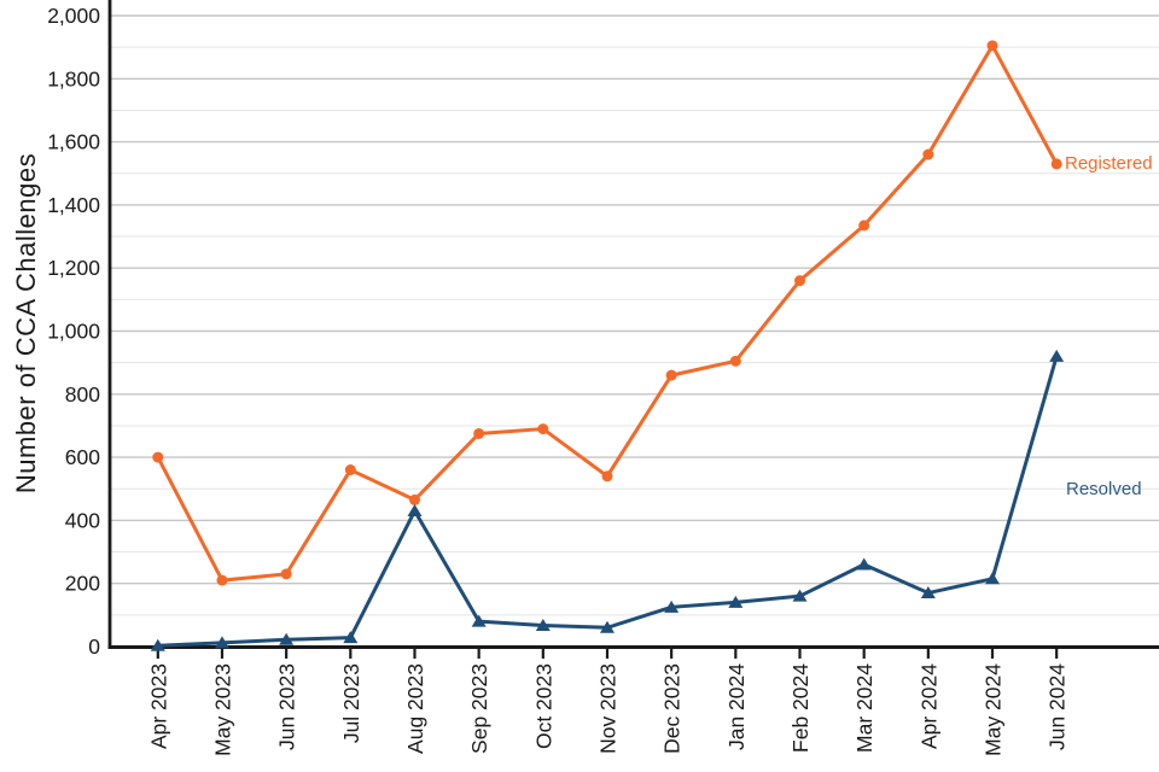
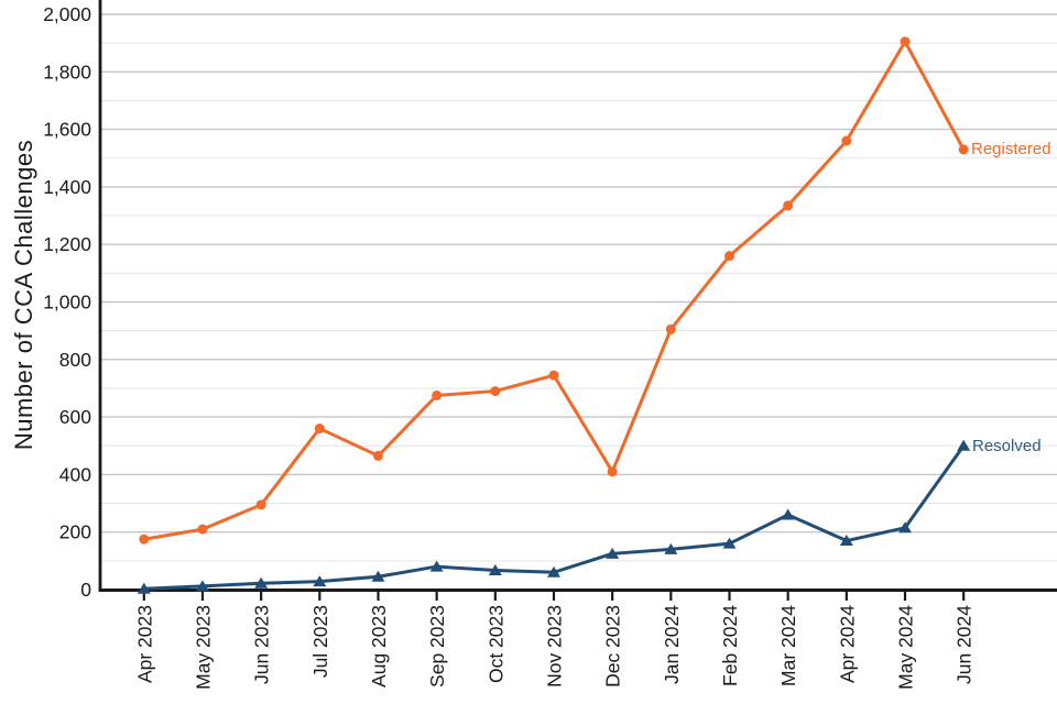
Registered/Apr 2023: 600 -> 180
Registered/Jun 2023: 230 -> 300
Resolved/Aug 2023: 430 -> 40
Registered/Nov 2023: 540 -> 740
Registered/Dec 2023: 860 -> 410
Resolved/Jun 2024: 920 -> 500
